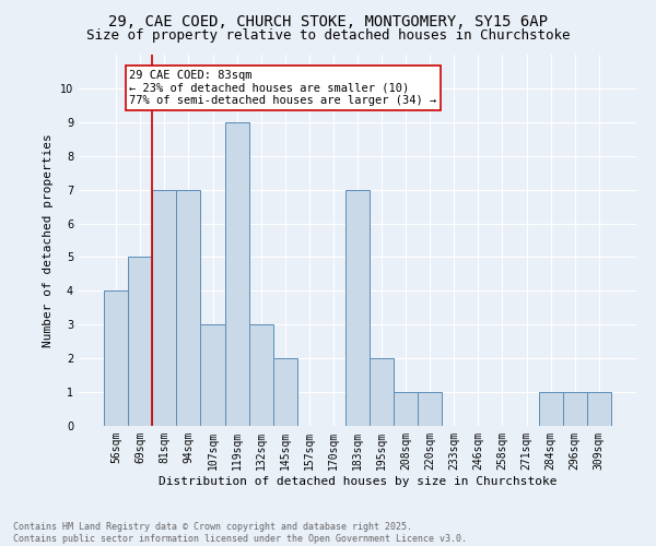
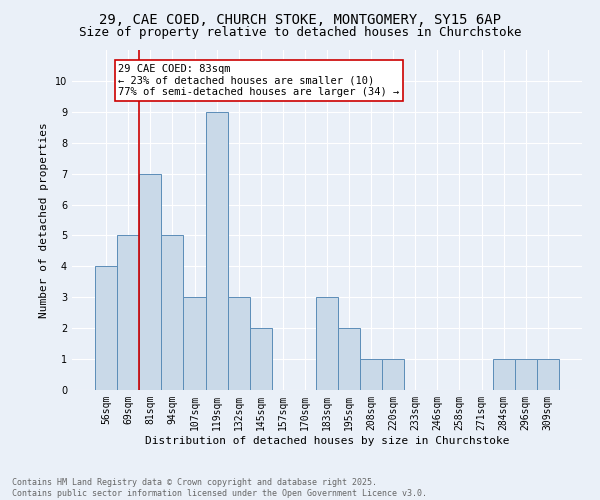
94sqm: 7 -> 5
183sqm: 7 -> 3
